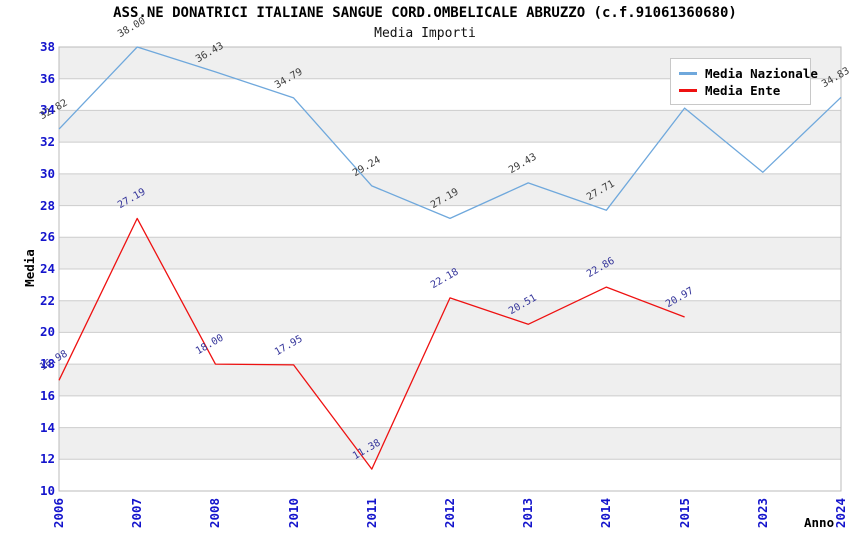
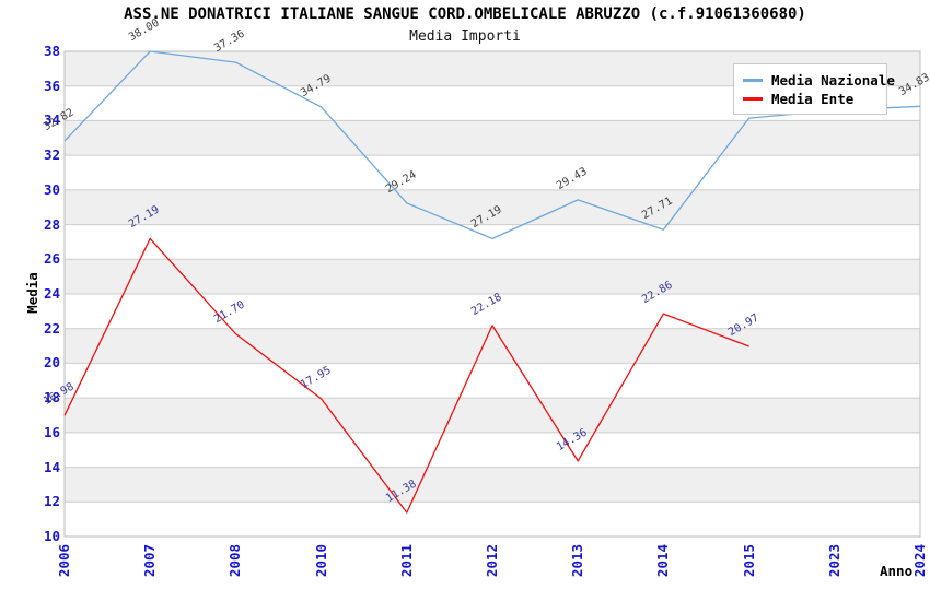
Media Nazionale/2008: 36.43 -> 37.36
Media Ente/2008: 18.00 -> 21.70
Media Ente/2013: 20.51 -> 14.36
Media Nazionale/2023: 30.1 -> 34.6
